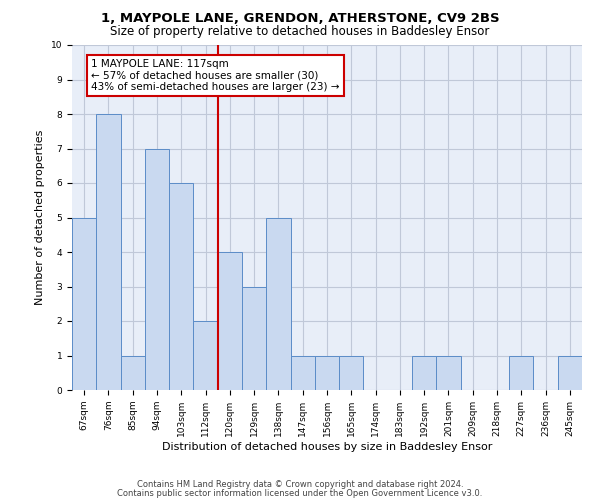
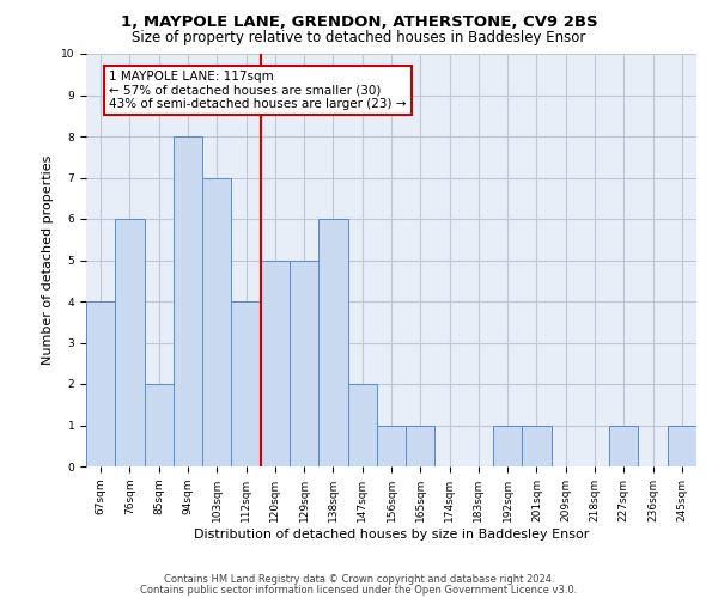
67sqm: 5 -> 4
76sqm: 8 -> 6
85sqm: 1 -> 2
94sqm: 7 -> 8
103sqm: 6 -> 7
112sqm: 2 -> 4
120sqm: 4 -> 5
129sqm: 3 -> 5
138sqm: 5 -> 6
147sqm: 1 -> 2
